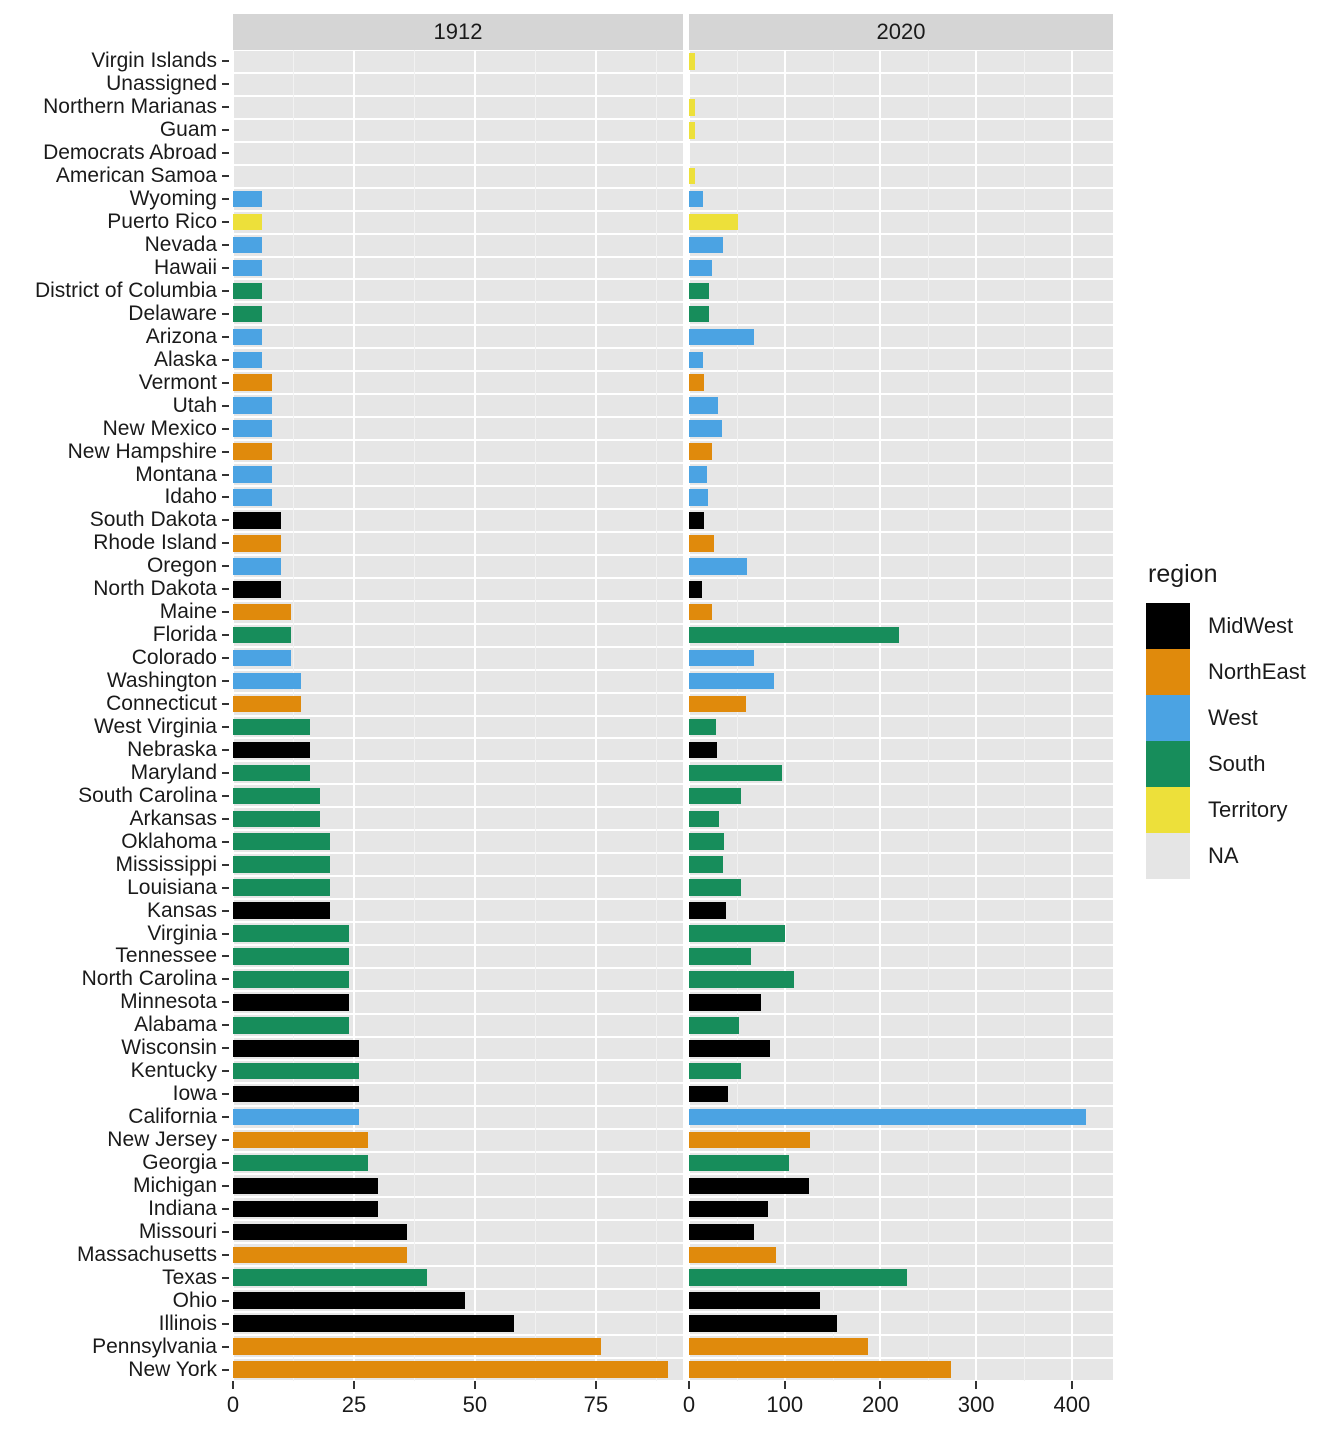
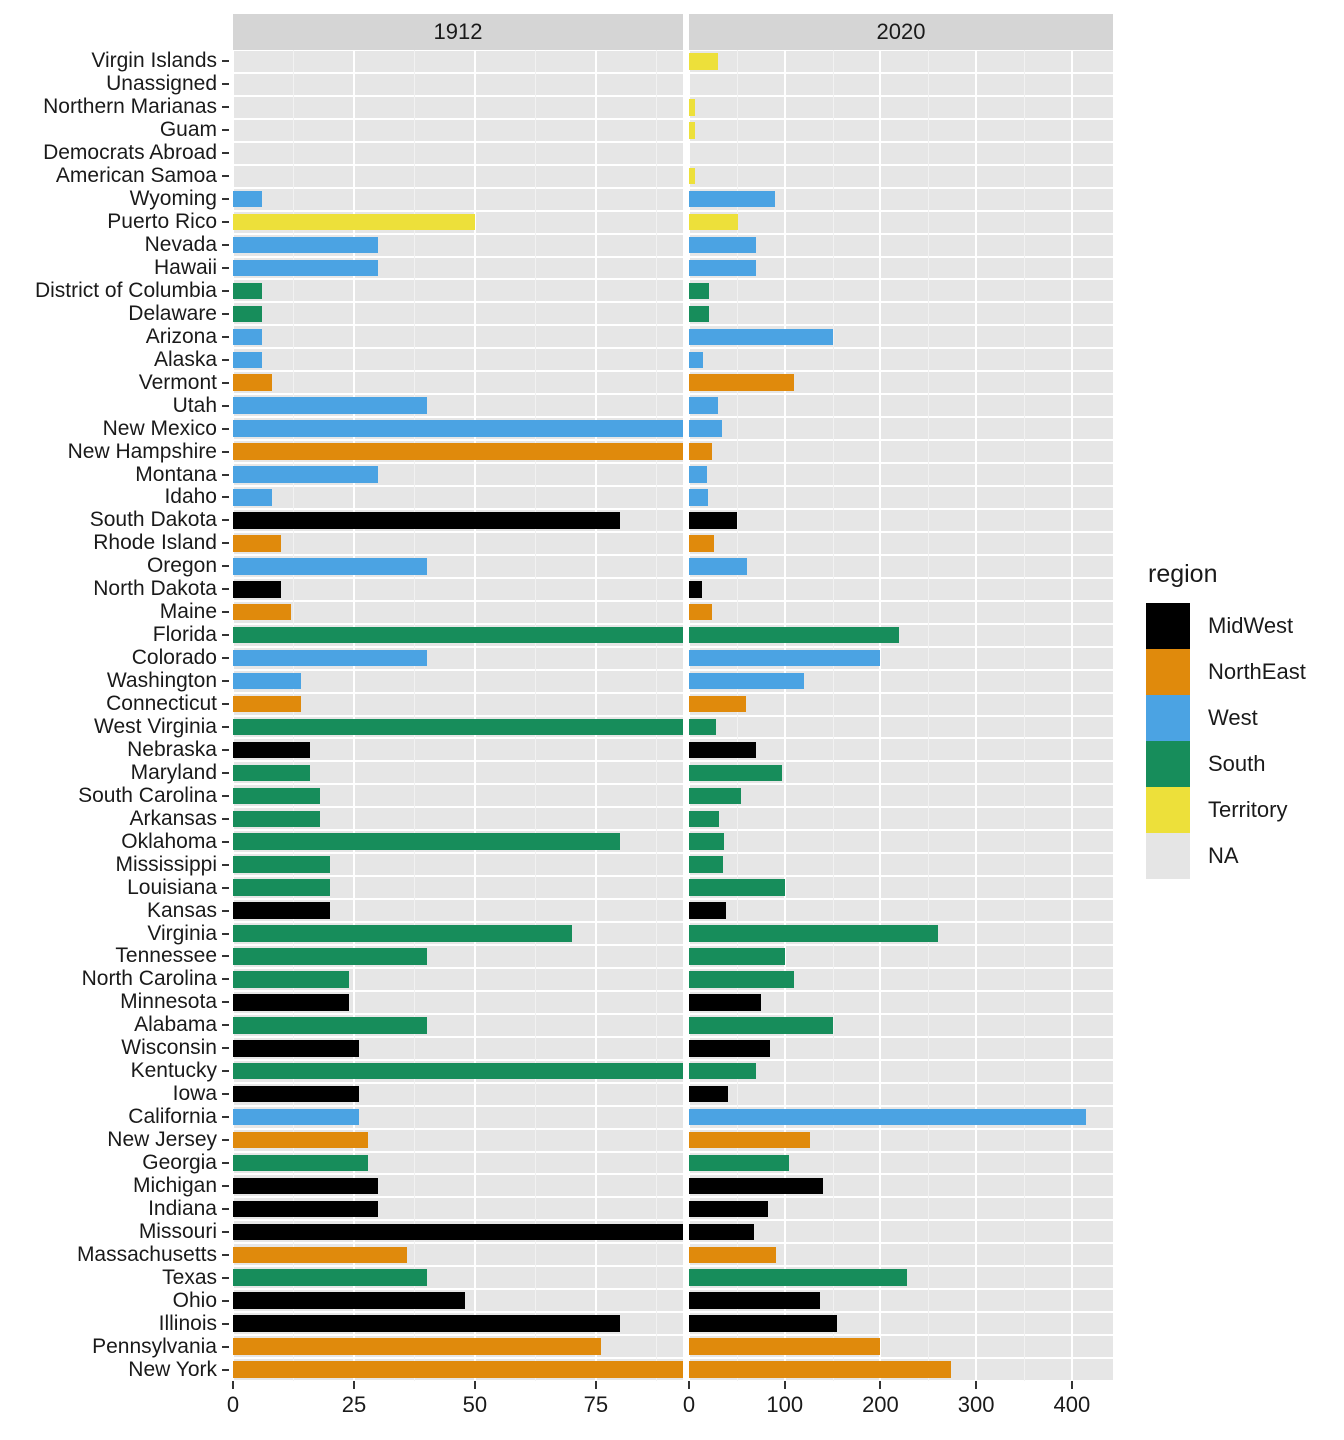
2020/Virgin Islands: 10 -> 30
2020/Wyoming: 20 -> 90
1912/Puerto Rico: 10 -> 50
1912/Nevada: 10 -> 30
2020/Nevada: 40 -> 70
1912/Hawaii: 10 -> 30
2020/Hawaii: 20 -> 70
2020/Arizona: 70 -> 150
2020/Vermont: 20 -> 110
1912/Utah: 10 -> 40
1912/New Mexico: 10 -> 120
1912/New Hampshire: 10 -> 120
1912/Montana: 10 -> 30
1912/South Dakota: 10 -> 80
2020/South Dakota: 20 -> 50
1912/Oregon: 10 -> 40
1912/Florida: 10 -> 110
1912/Colorado: 10 -> 40
2020/Colorado: 70 -> 200
2020/Washington: 90 -> 120
1912/West Virginia: 20 -> 180
2020/Nebraska: 30 -> 70
1912/Oklahoma: 20 -> 80
2020/Louisiana: 50 -> 100
1912/Virginia: 20 -> 70
2020/Virginia: 100 -> 260
1912/Tennessee: 20 -> 40
2020/Tennessee: 60 -> 100
1912/Alabama: 20 -> 40
2020/Alabama: 50 -> 150
1912/Kentucky: 30 -> 180
2020/Kentucky: 50 -> 70
2020/Michigan: 120 -> 140
1912/Missouri: 40 -> 100
1912/Illinois: 60 -> 80
2020/Pennsylvania: 190 -> 200
1912/New York: 90 -> 110
